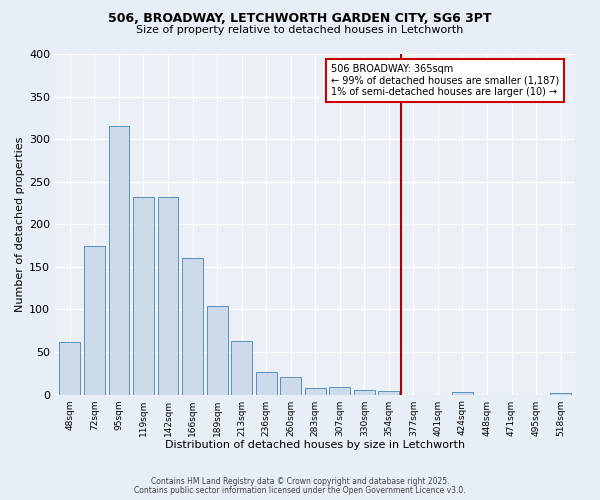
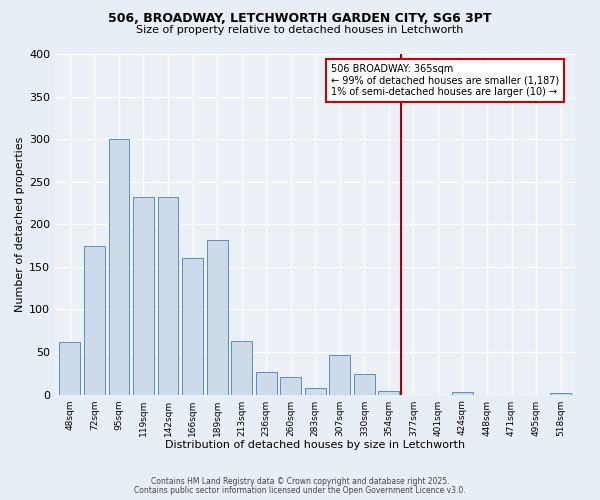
95sqm: 316 -> 300
189sqm: 104 -> 182
307sqm: 9 -> 46
330sqm: 5 -> 24
